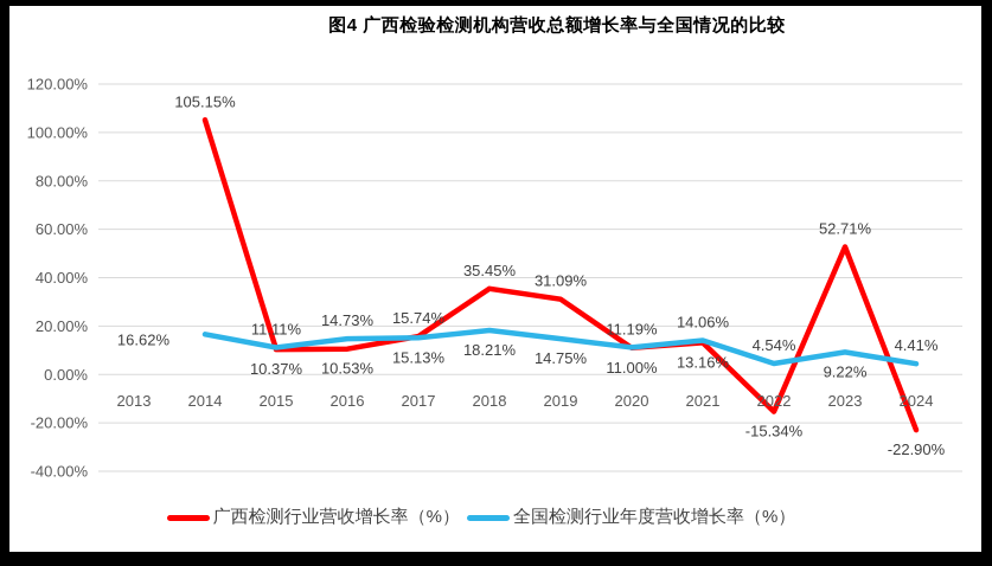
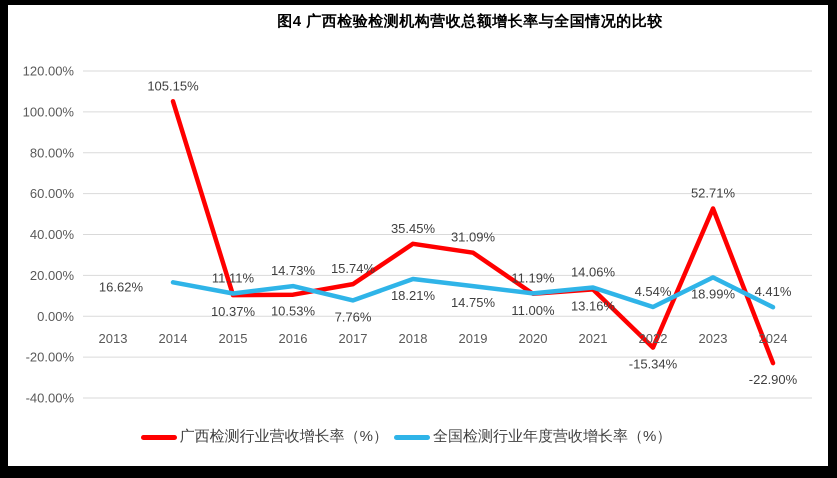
全国检测行业年度营收增长率（%）/2017: 15.13% -> 7.76%
全国检测行业年度营收增长率（%）/2023: 9.22% -> 18.99%
